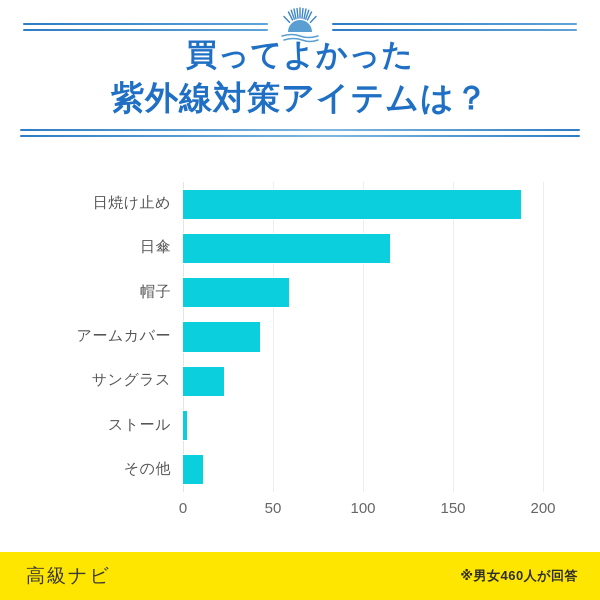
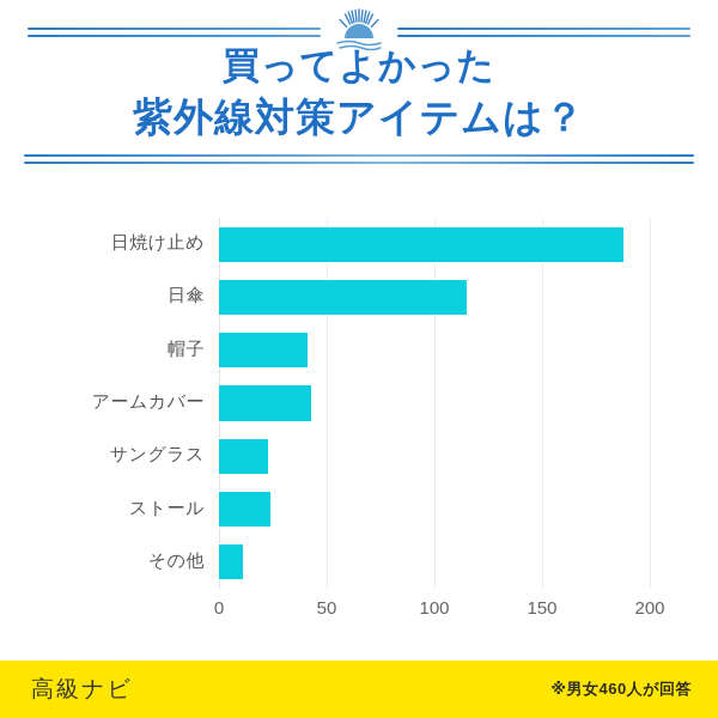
帽子: 59 -> 41
ストール: 2 -> 24
